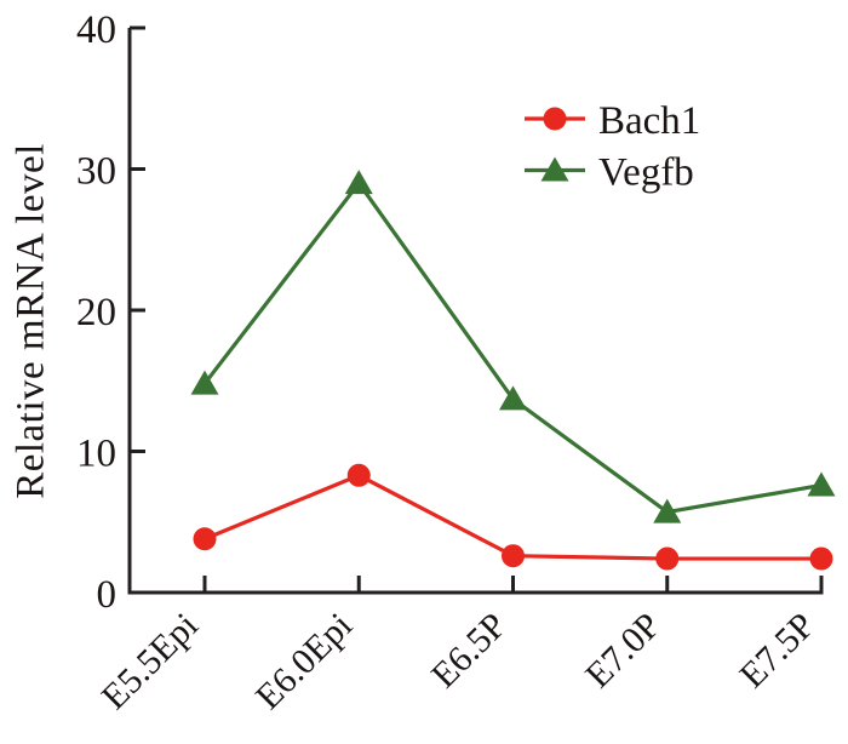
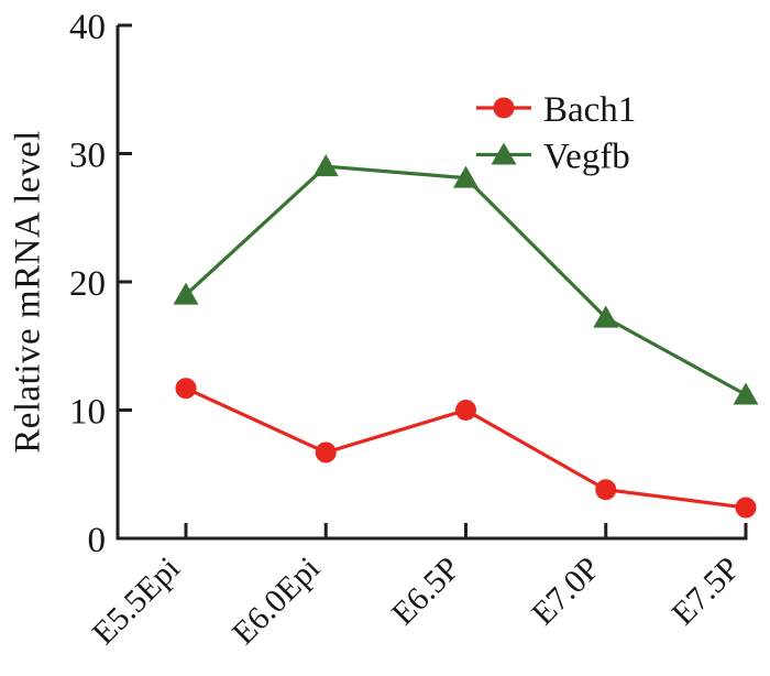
Bach1/E5.5Epi: 3.8 -> 11.7
Vegfb/E5.5Epi: 14.8 -> 19.0
Bach1/E6.0Epi: 8.3 -> 6.7
Bach1/E6.5P: 2.6 -> 10.0
Vegfb/E6.5P: 13.7 -> 28.1
Bach1/E7.0P: 2.4 -> 3.8
Vegfb/E7.0P: 5.7 -> 17.2
Vegfb/E7.5P: 7.6 -> 11.2
